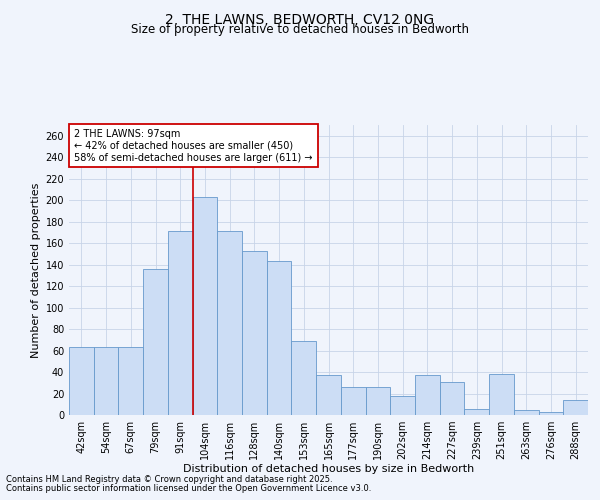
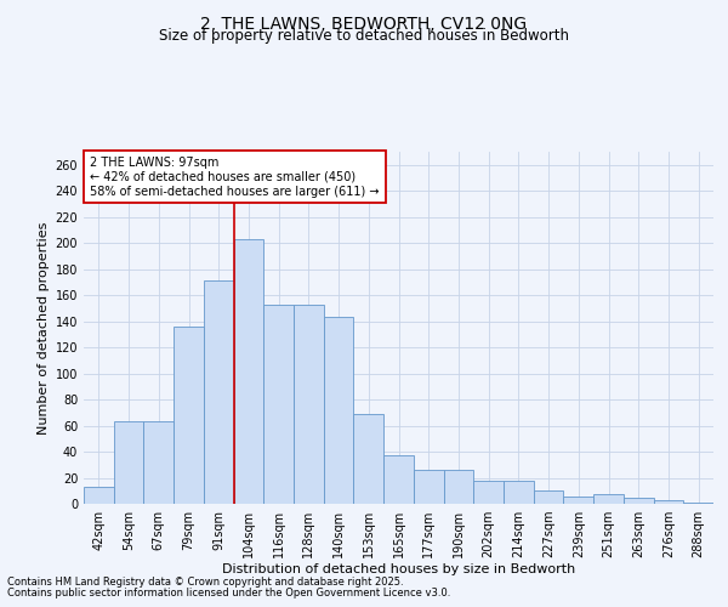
42sqm: 63 -> 13
116sqm: 171 -> 153
214sqm: 37 -> 18
227sqm: 31 -> 10
251sqm: 38 -> 7
288sqm: 14 -> 1
